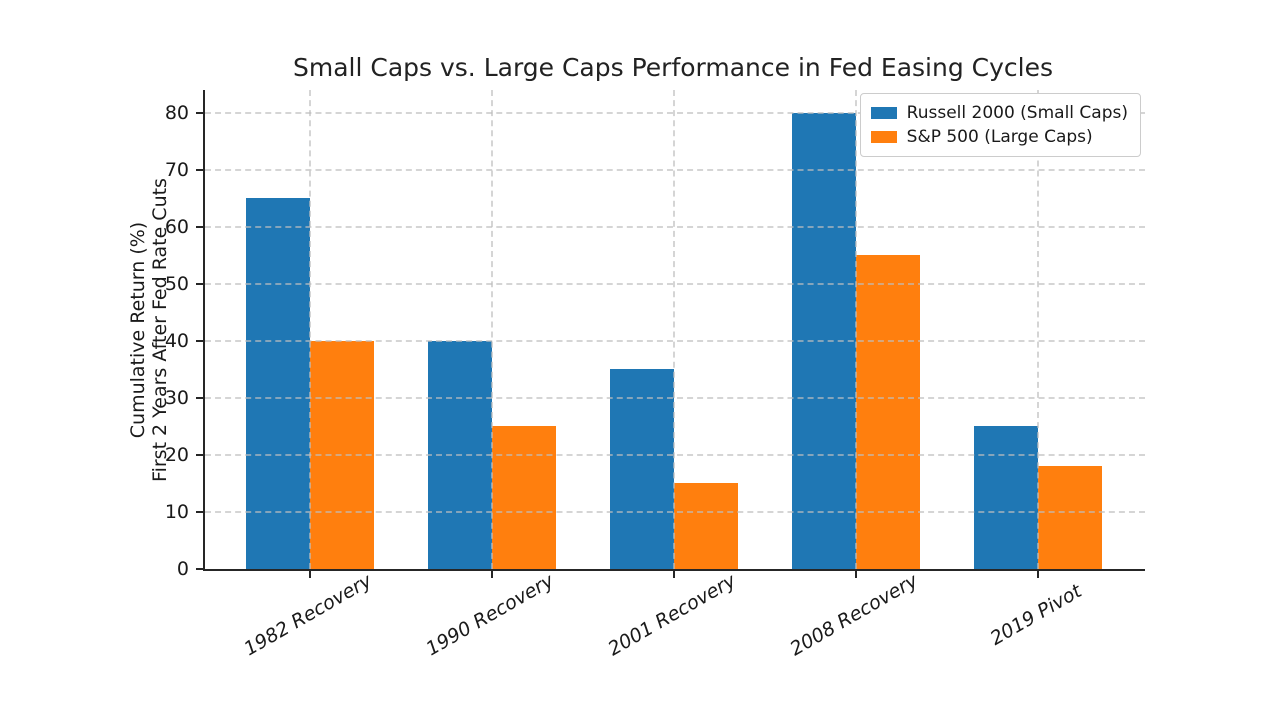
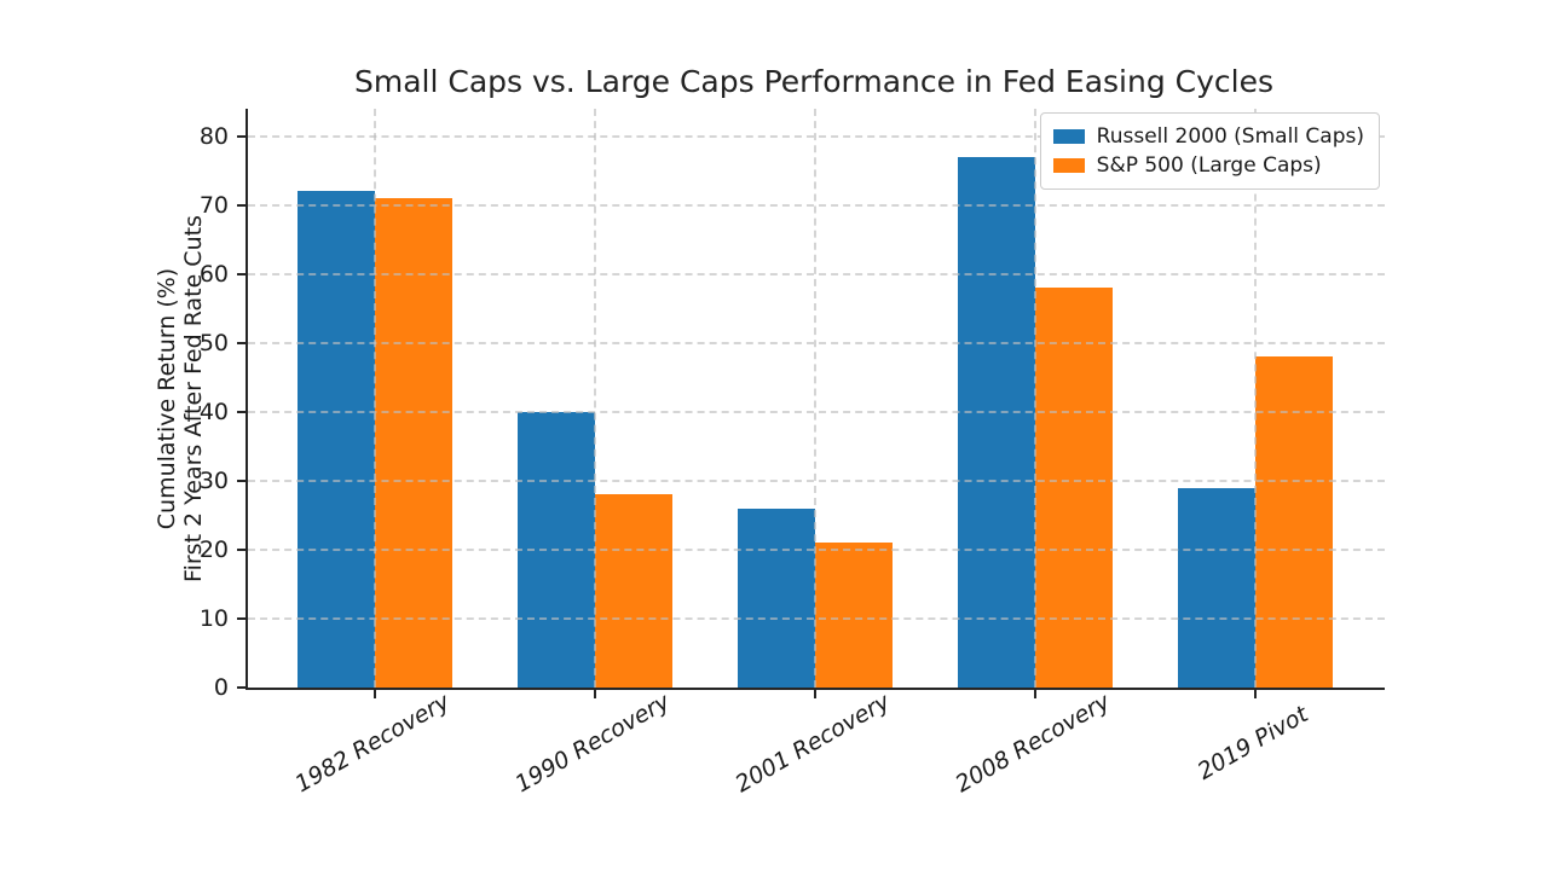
Russell 2000 (Small Caps)/1982 Recovery: 65 -> 72
S&P 500 (Large Caps)/1982 Recovery: 40 -> 71
S&P 500 (Large Caps)/1990 Recovery: 25 -> 28
Russell 2000 (Small Caps)/2001 Recovery: 35 -> 26
S&P 500 (Large Caps)/2001 Recovery: 15 -> 21
Russell 2000 (Small Caps)/2008 Recovery: 80 -> 77
S&P 500 (Large Caps)/2008 Recovery: 55 -> 58
Russell 2000 (Small Caps)/2019 Pivot: 25 -> 29
S&P 500 (Large Caps)/2019 Pivot: 18 -> 48
